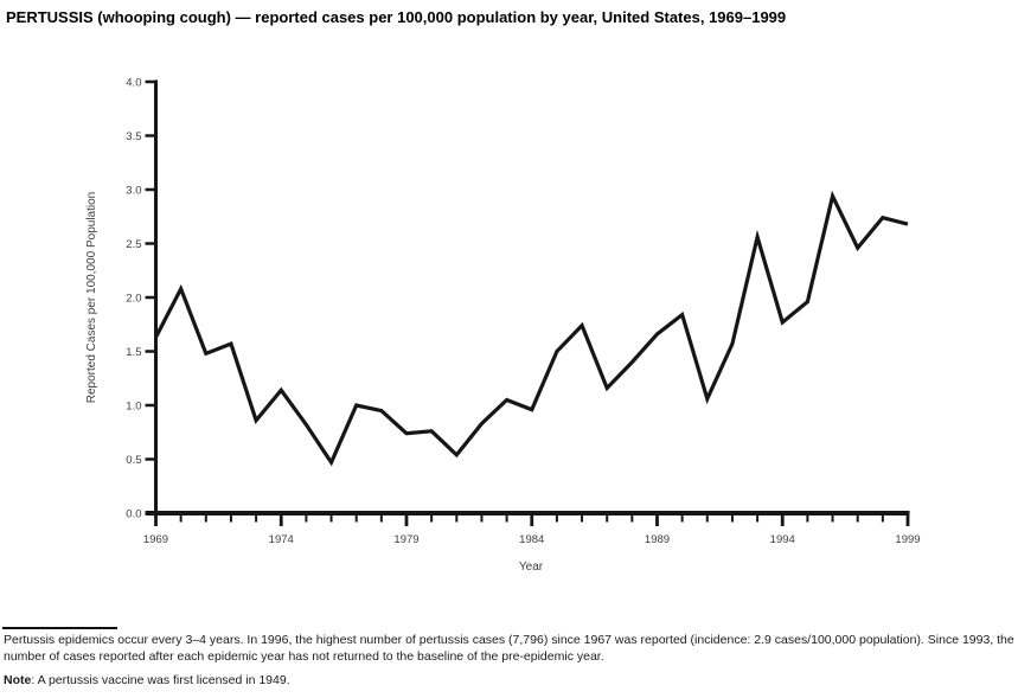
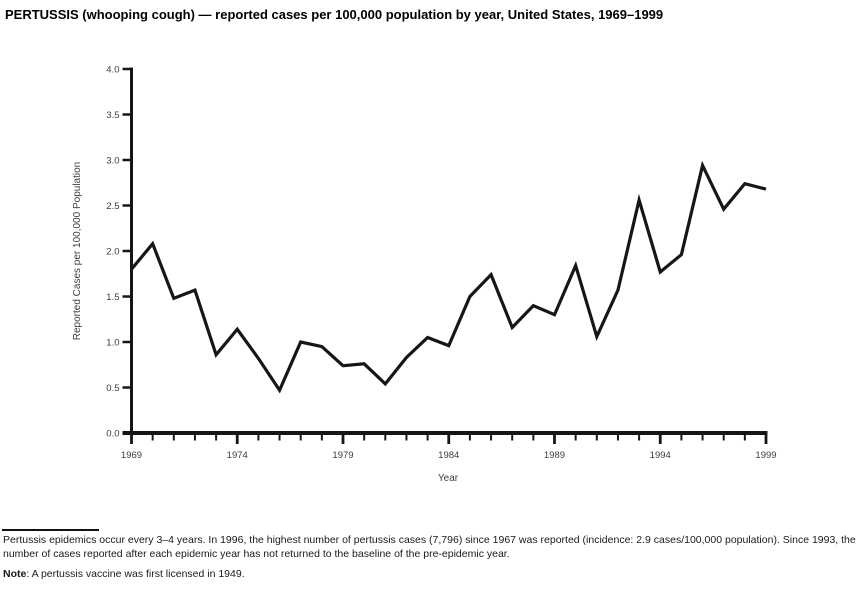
1969: 1.6 -> 1.8
1989: 1.7 -> 1.3
